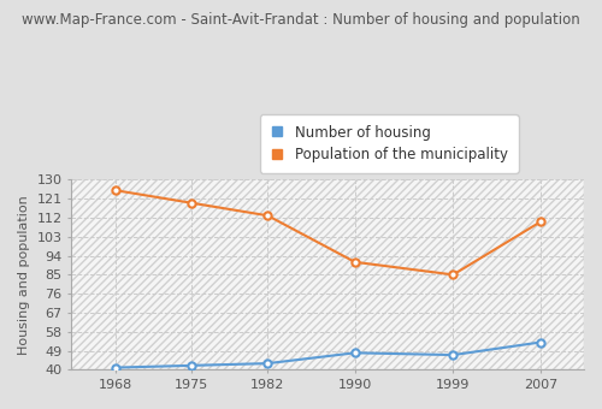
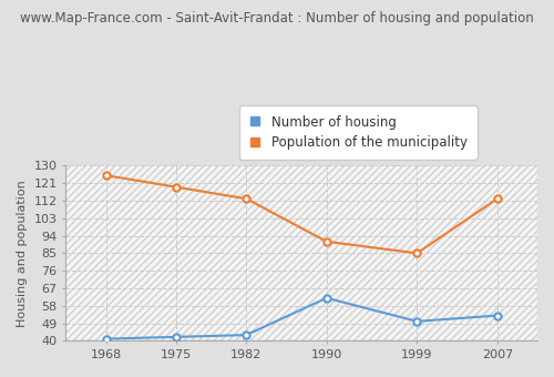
Number of housing/1990: 48 -> 62
Number of housing/1999: 47 -> 50
Population of the municipality/2007: 110 -> 113
